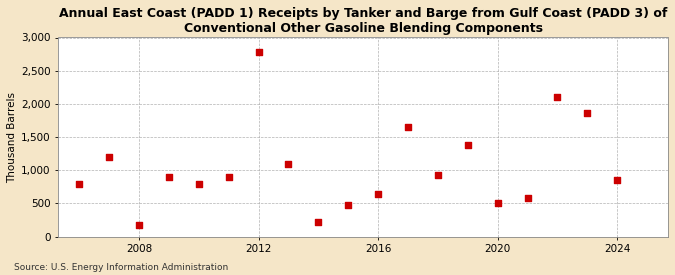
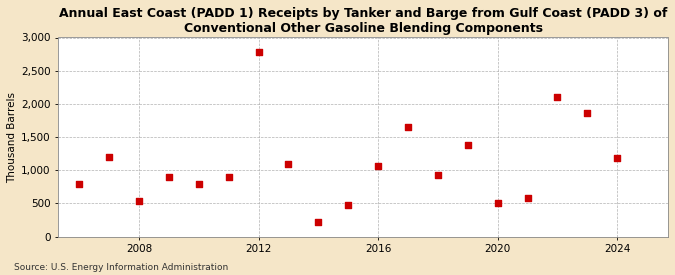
2008: 170 -> 540
2016: 640 -> 1,060
2024: 860 -> 1,180
